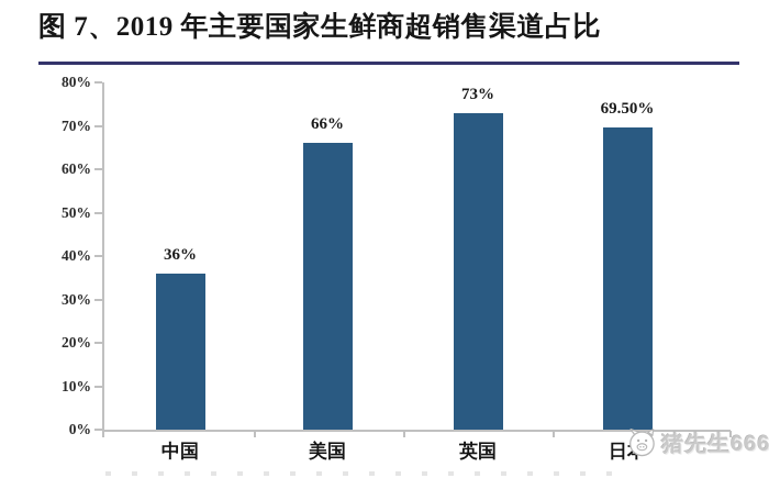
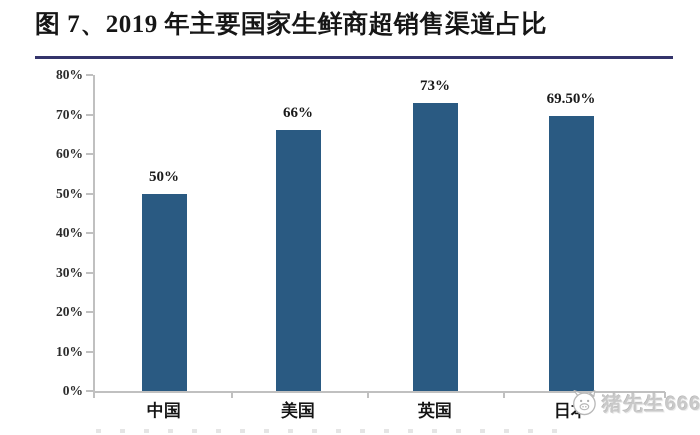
中国: 36% -> 50%
